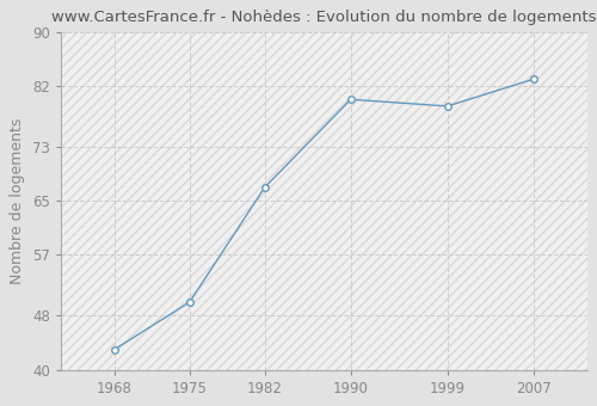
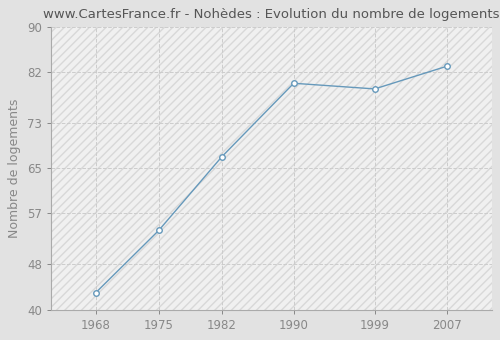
1975: 50 -> 54
